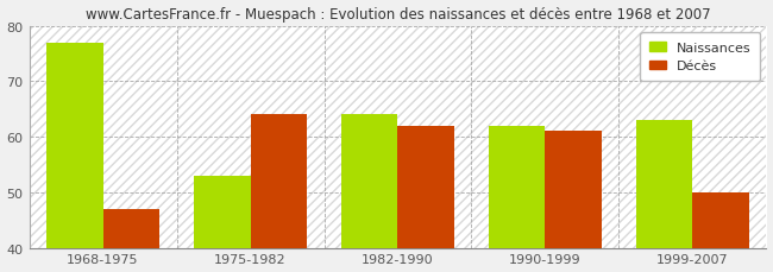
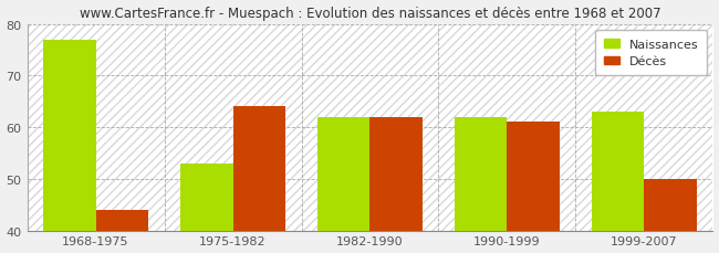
Décès/1968-1975: 47 -> 44
Naissances/1982-1990: 64 -> 62
